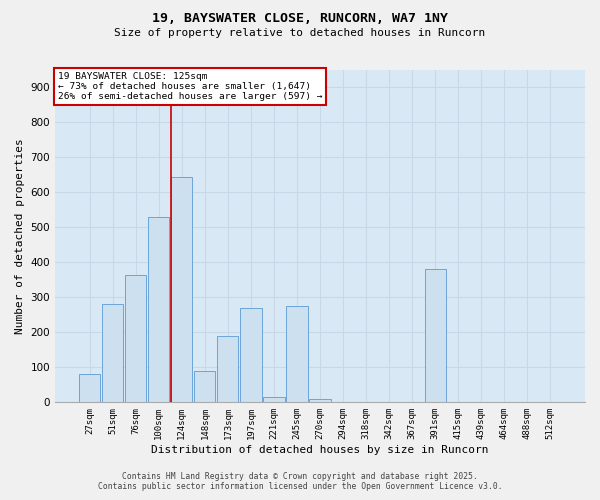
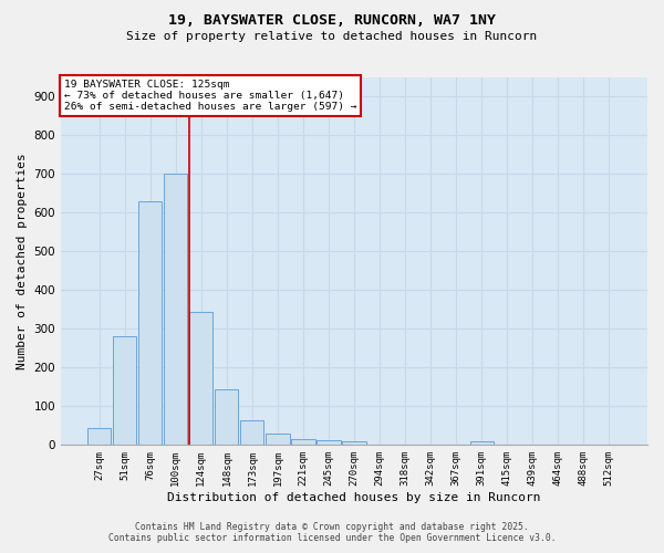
27sqm: 80 -> 43
76sqm: 365 -> 630
100sqm: 530 -> 700
124sqm: 645 -> 345
148sqm: 90 -> 145
173sqm: 190 -> 65
197sqm: 270 -> 30
245sqm: 275 -> 12
391sqm: 380 -> 9
